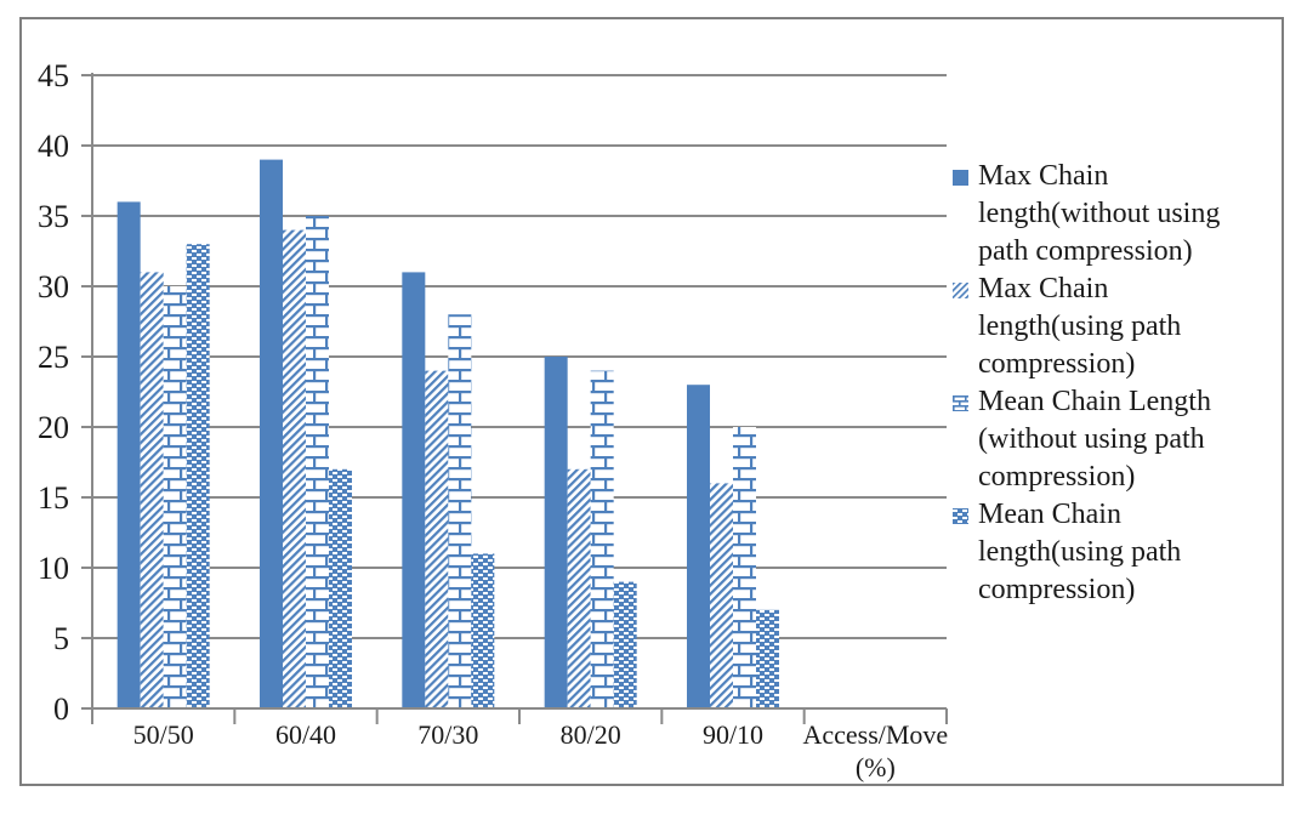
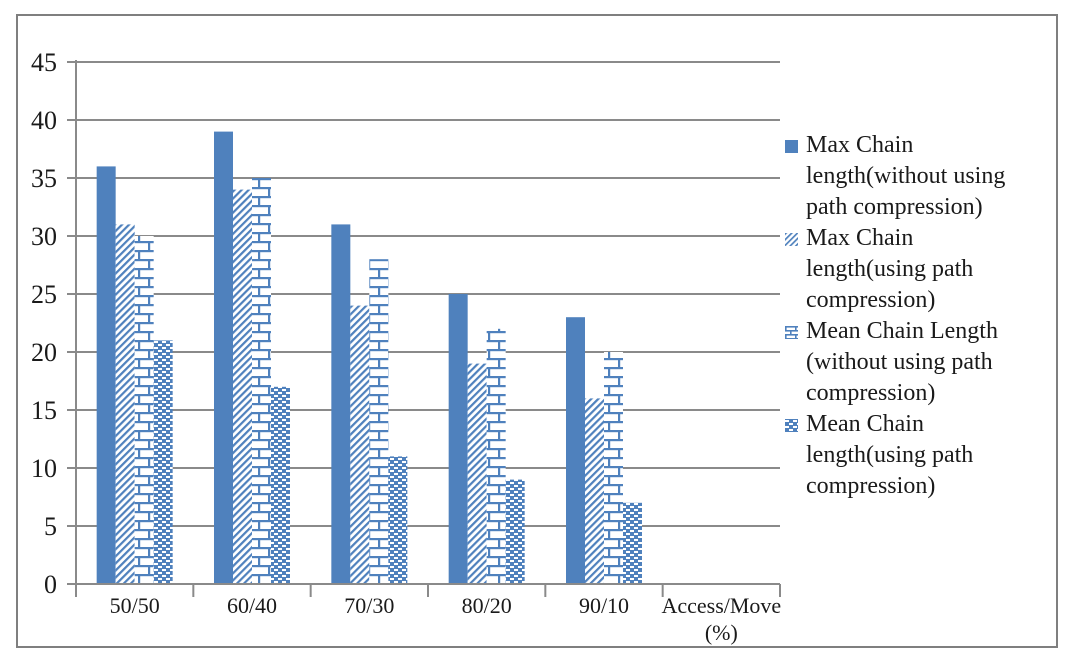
Mean Chain length(using path compression)/50/50: 33 -> 21
Max Chain length(using path compression)/80/20: 17 -> 19
Mean Chain Length (without using path compression)/80/20: 24 -> 22
